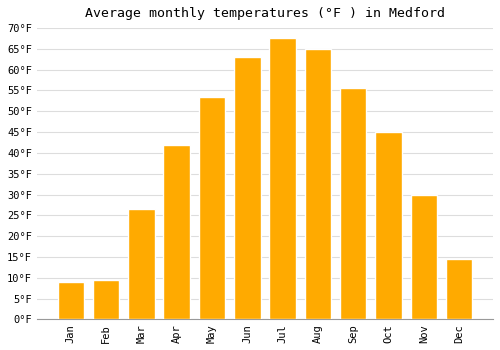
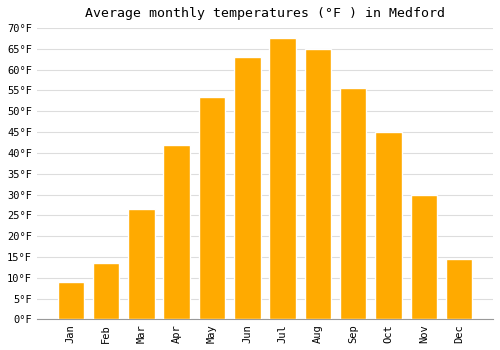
Feb: 9.5°F -> 13.5°F
